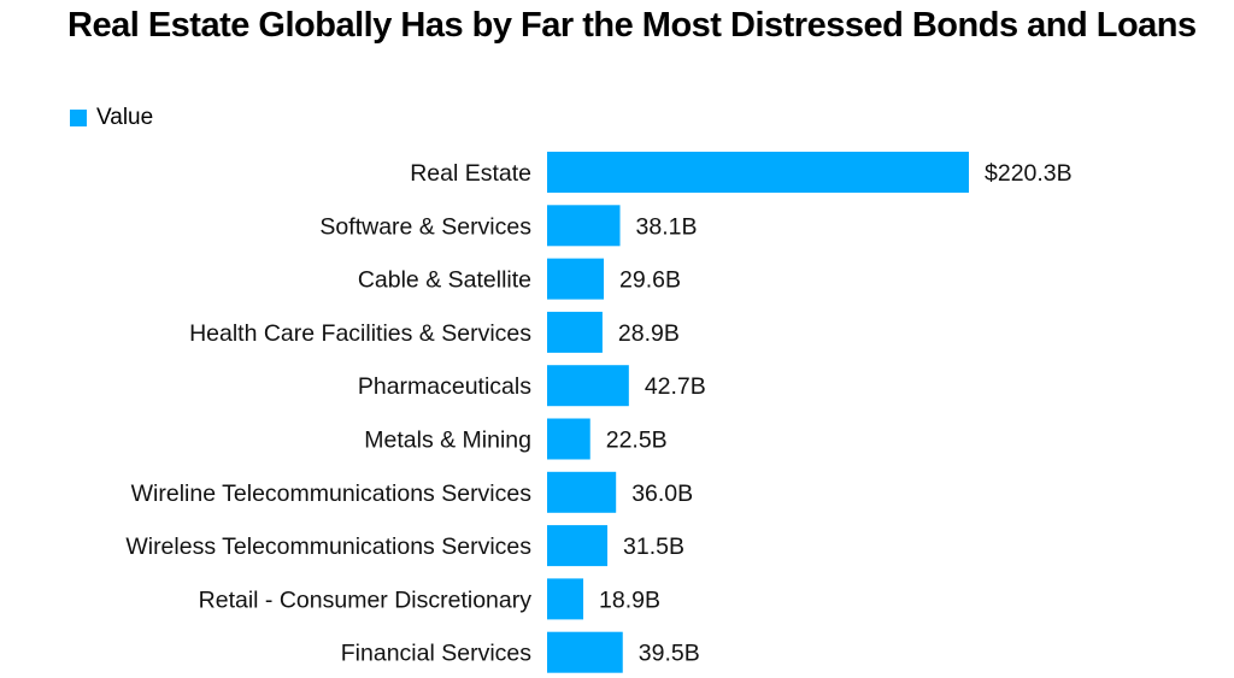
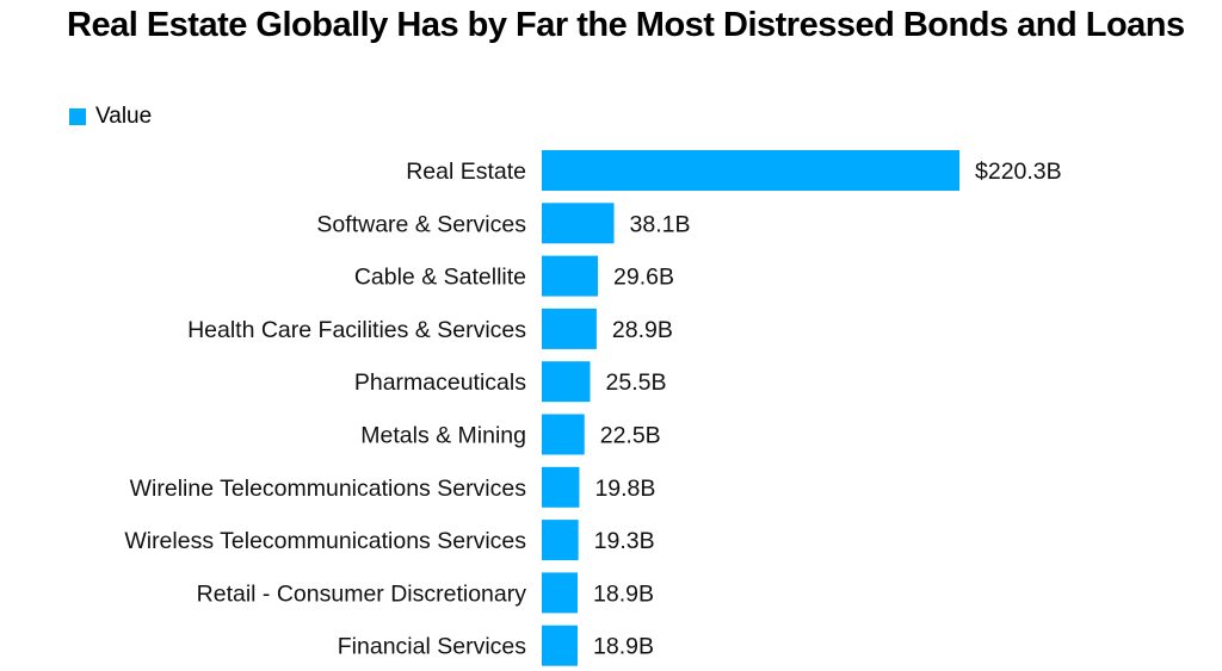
Pharmaceuticals: 42.7B -> 25.5B
Wireline Telecommunications Services: 36.0B -> 19.8B
Wireless Telecommunications Services: 31.5B -> 19.3B
Financial Services: 39.5B -> 18.9B
